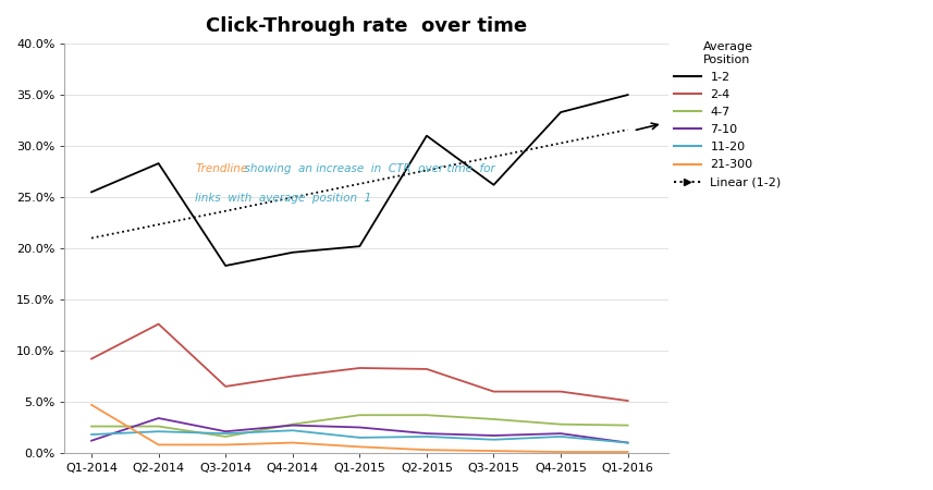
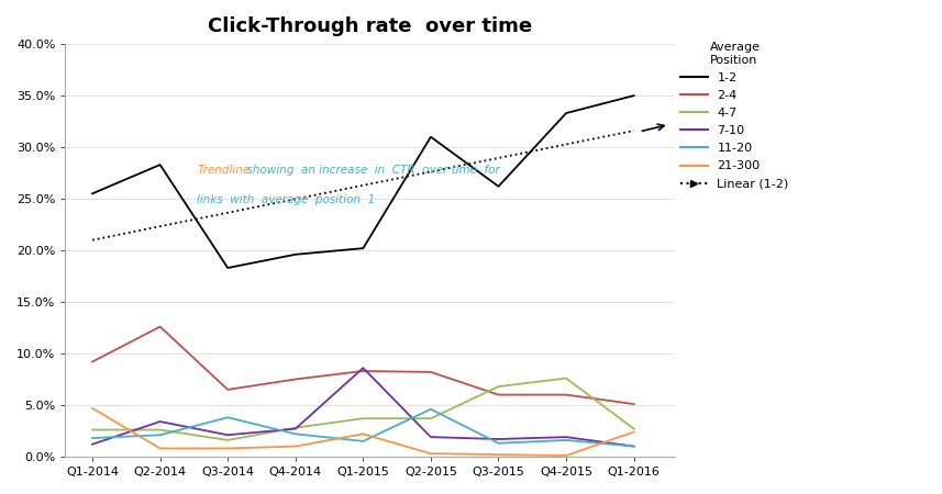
11-20/Q3-2014: 1.9% -> 3.8%
7-10/Q1-2015: 2.5% -> 8.6%
21-300/Q1-2015: 0.6% -> 2.2%
11-20/Q2-2015: 1.6% -> 4.6%
4-7/Q3-2015: 3.3% -> 6.8%
4-7/Q4-2015: 2.8% -> 7.6%
21-300/Q1-2016: 0.1% -> 2.4%
